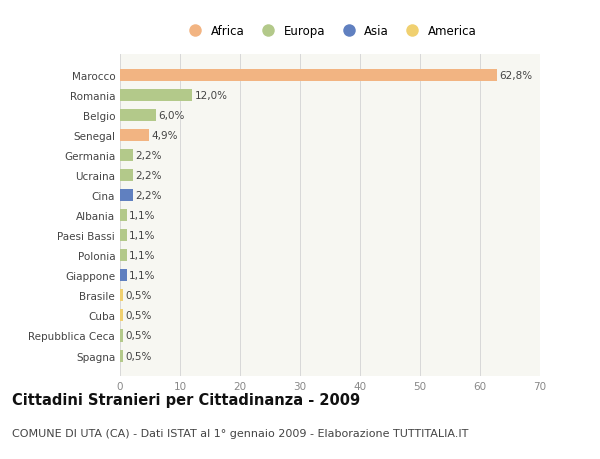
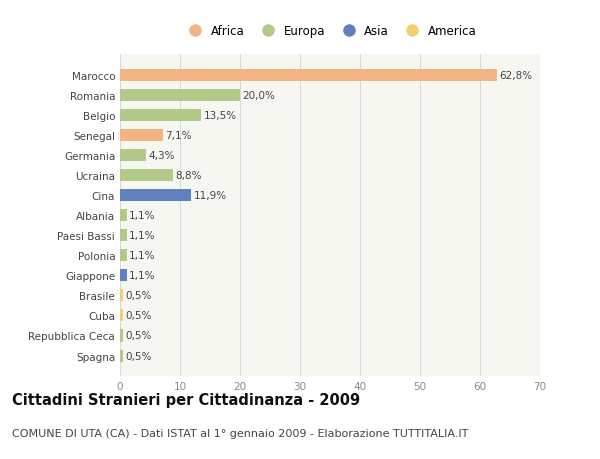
Romania: 12,0% -> 20,0%
Belgio: 6,0% -> 13,5%
Senegal: 4,9% -> 7,1%
Germania: 2,2% -> 4,3%
Ucraina: 2,2% -> 8,8%
Cina: 2,2% -> 11,9%
